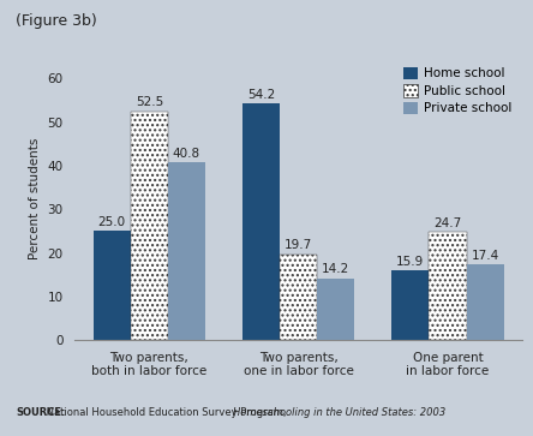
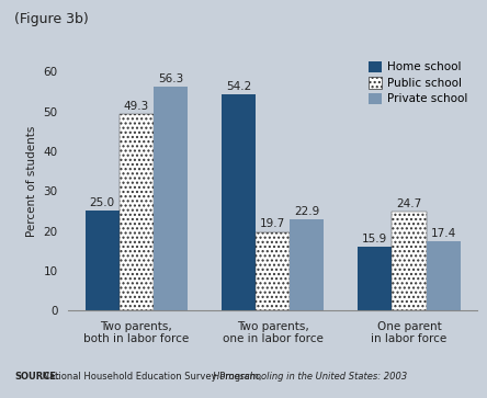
Public school/Two parents, both in labor force: 52.5 -> 49.3
Private school/Two parents, both in labor force: 40.8 -> 56.3
Private school/Two parents, one in labor force: 14.2 -> 22.9
